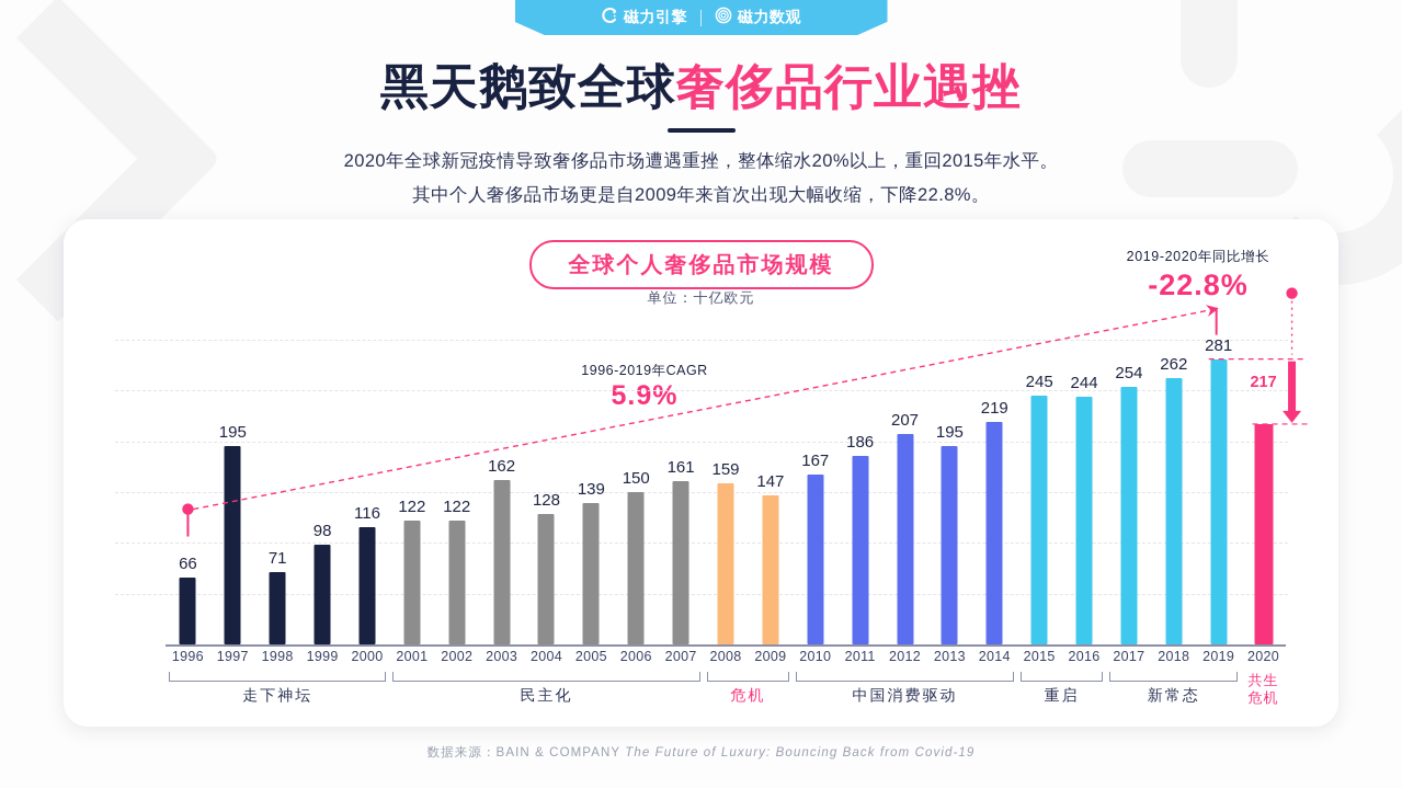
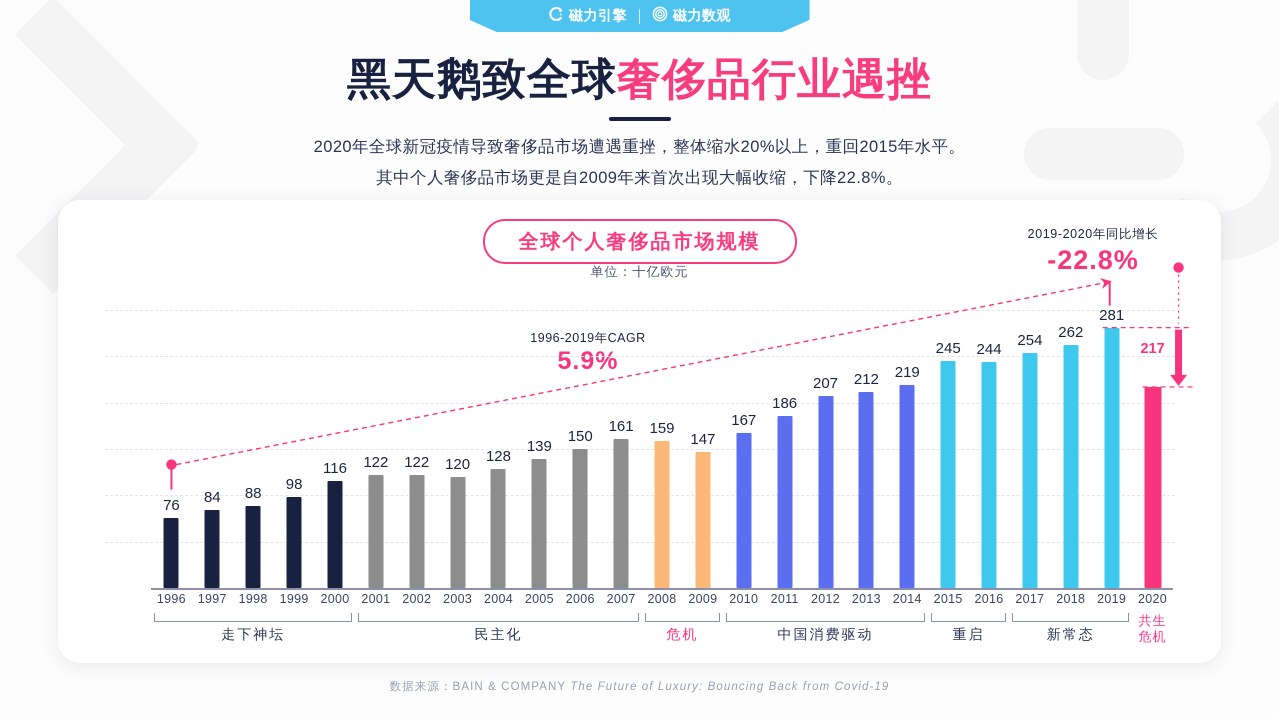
1996: 66 -> 76
1997: 195 -> 84
1998: 71 -> 88
2003: 162 -> 120
2013: 195 -> 212
